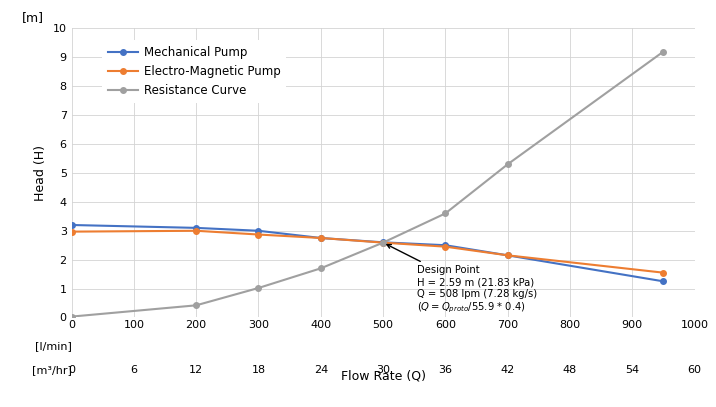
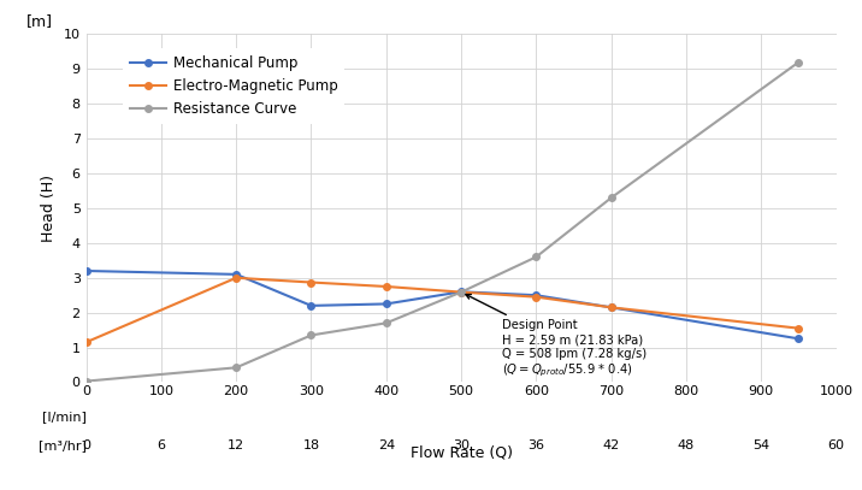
Electro-Magnetic Pump/0: 2.97 -> 1.15
Mechanical Pump/300: 3.00 -> 2.20
Resistance Curve/300: 1.02 -> 1.35
Mechanical Pump/400: 2.75 -> 2.25
